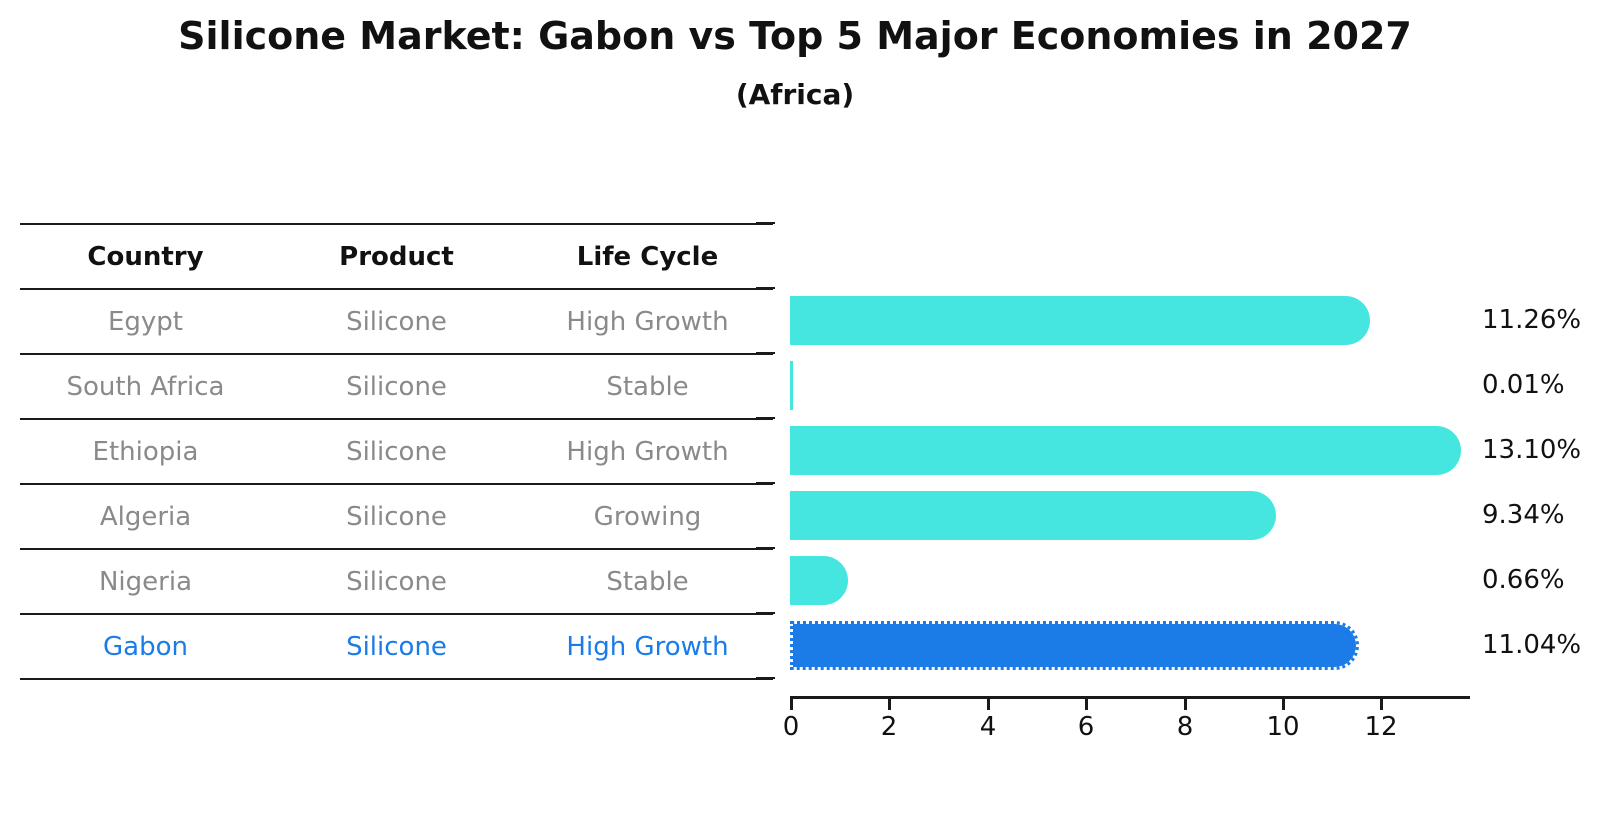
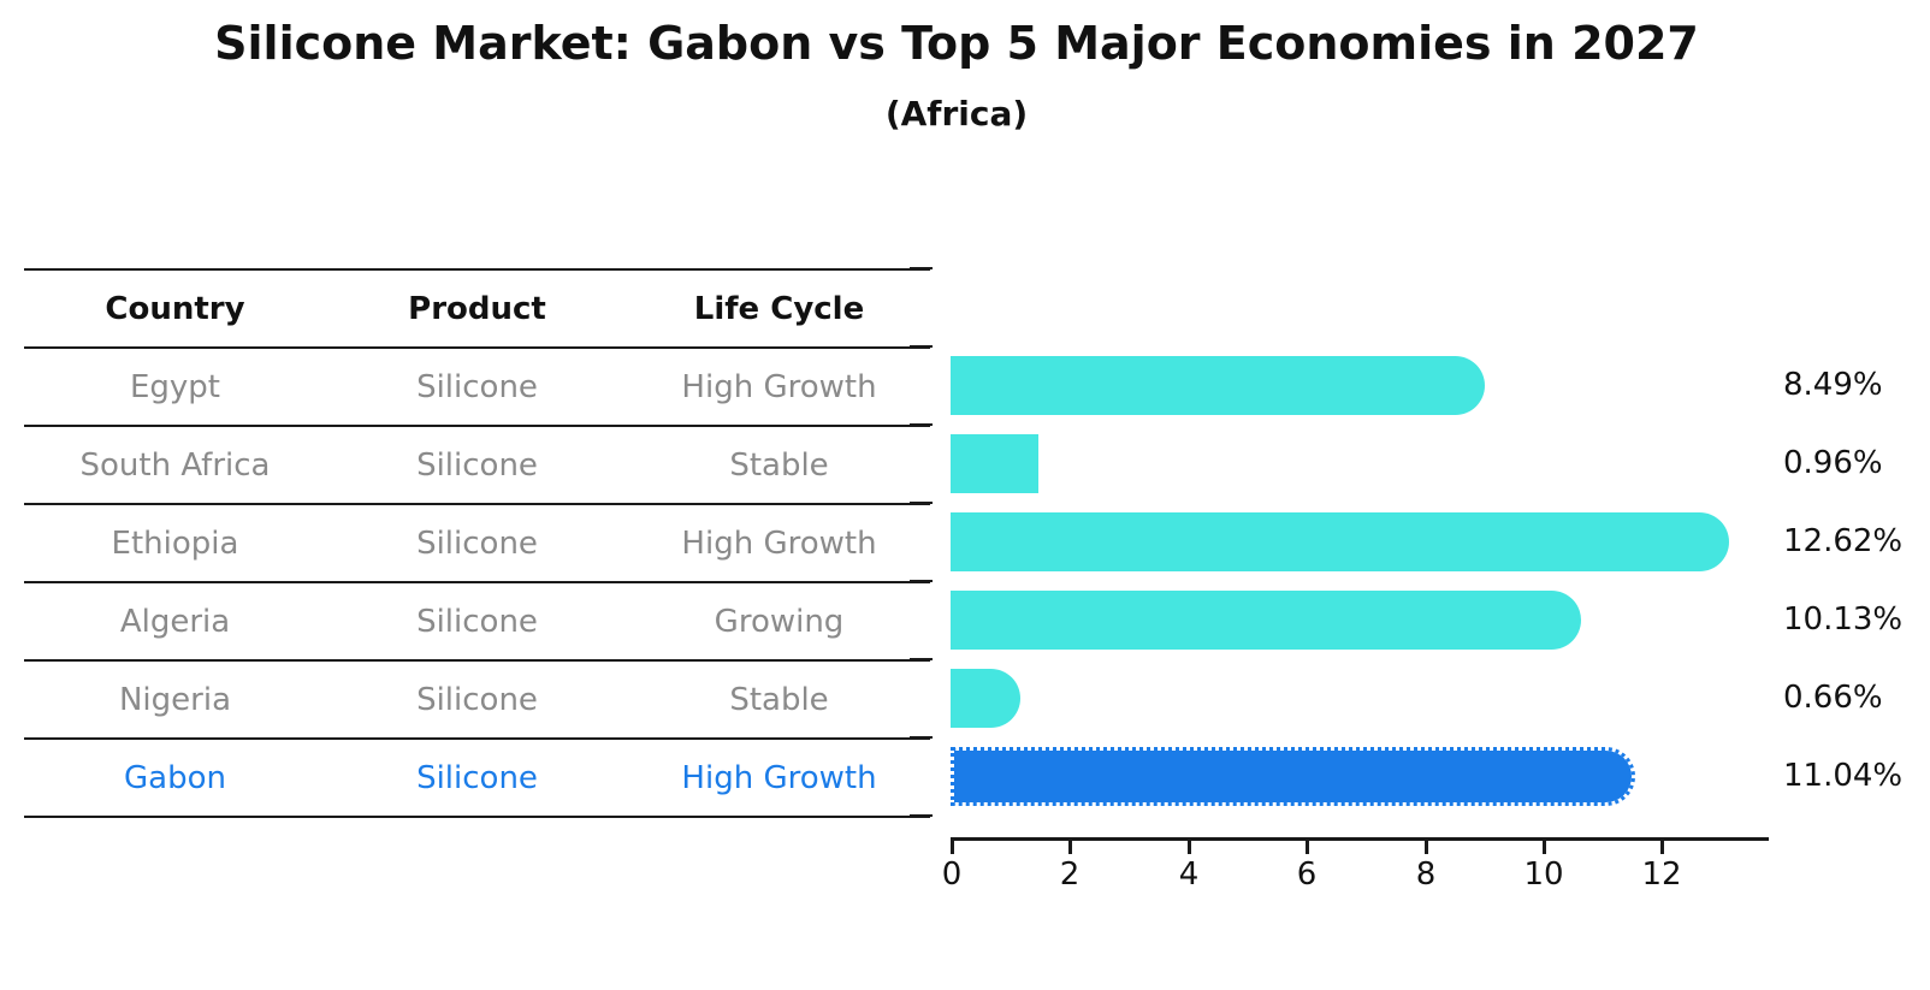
Egypt: 11.26% -> 8.49%
South Africa: 0.01% -> 0.96%
Ethiopia: 13.10% -> 12.62%
Algeria: 9.34% -> 10.13%
